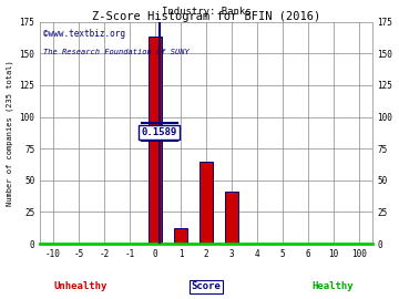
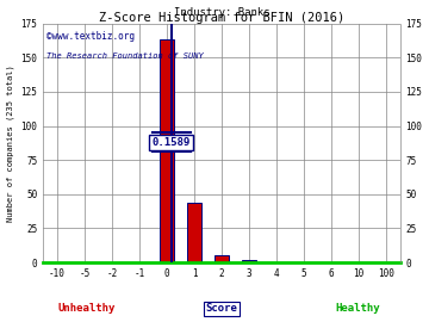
1: 12 -> 44
2: 65 -> 5
3: 41 -> 2
